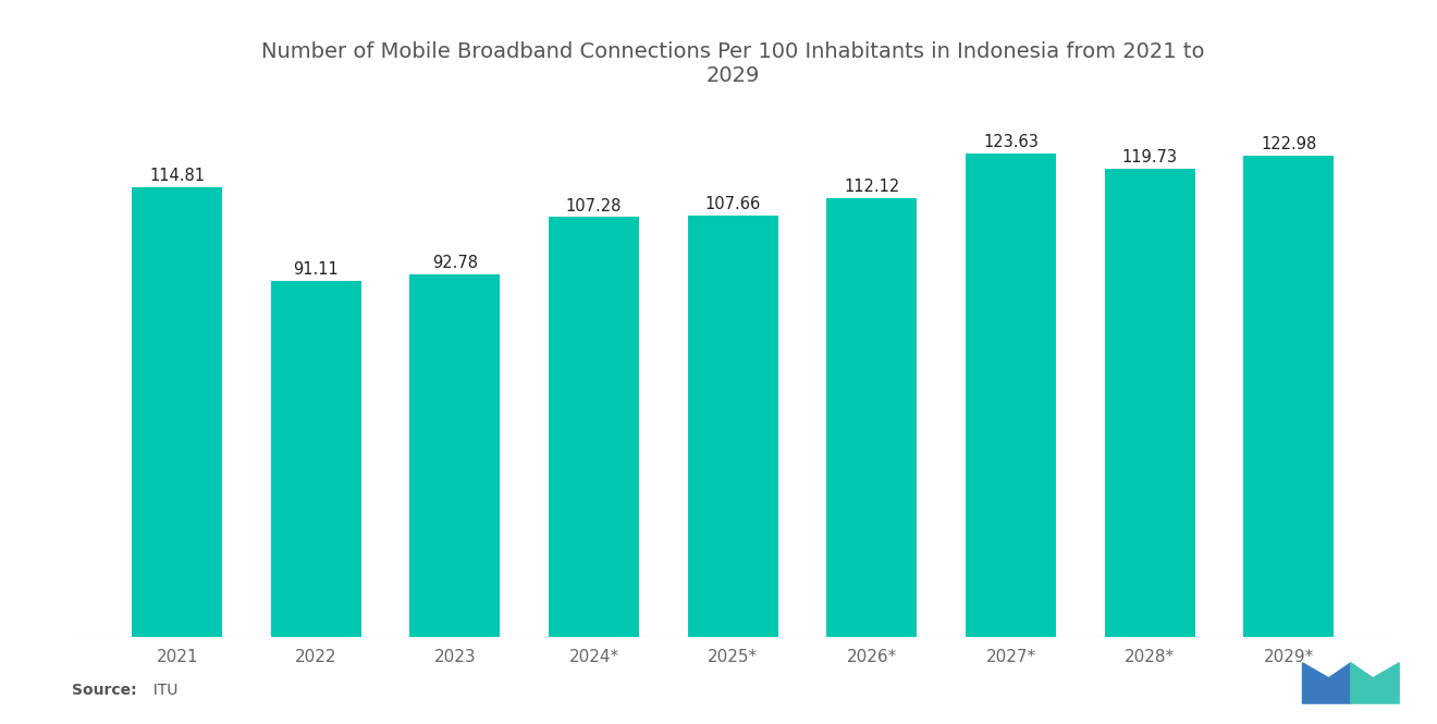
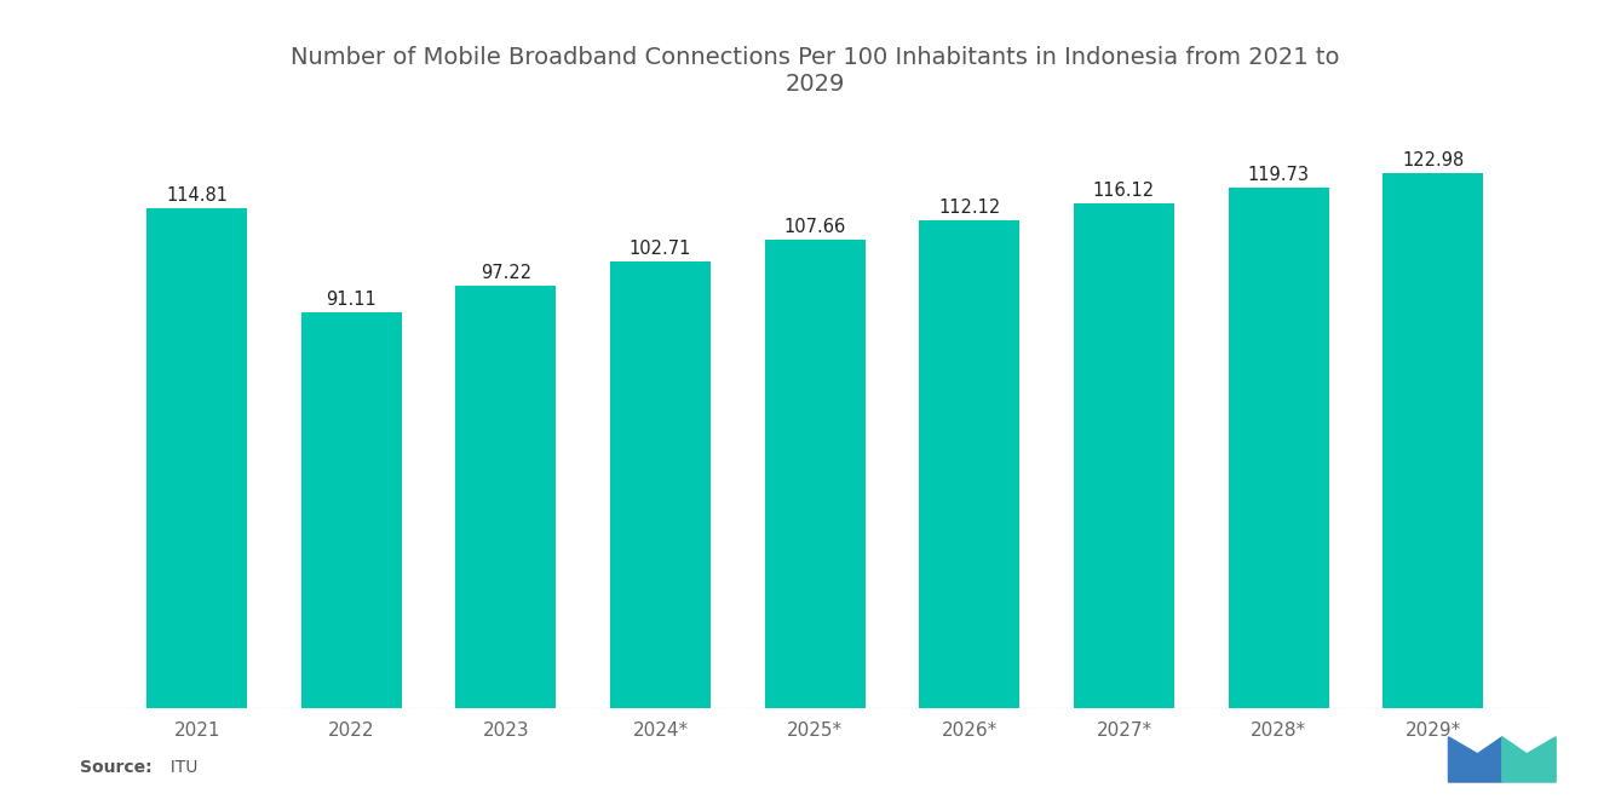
2023: 92.78 -> 97.22
2024*: 107.28 -> 102.71
2027*: 123.63 -> 116.12
